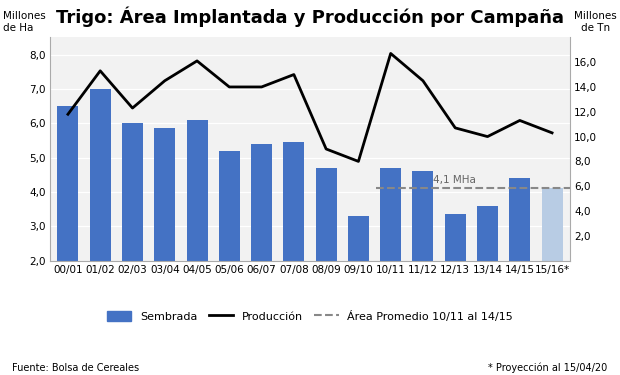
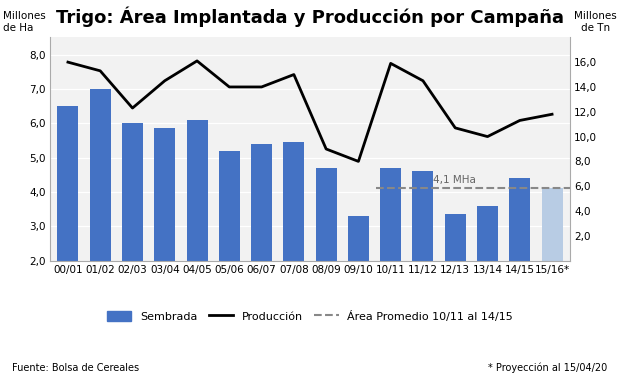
Producción/00/01: 11,8 -> 16,0
Producción/10/11: 16,7 -> 15,9
Producción/15/16*: 10,3 -> 11,8
